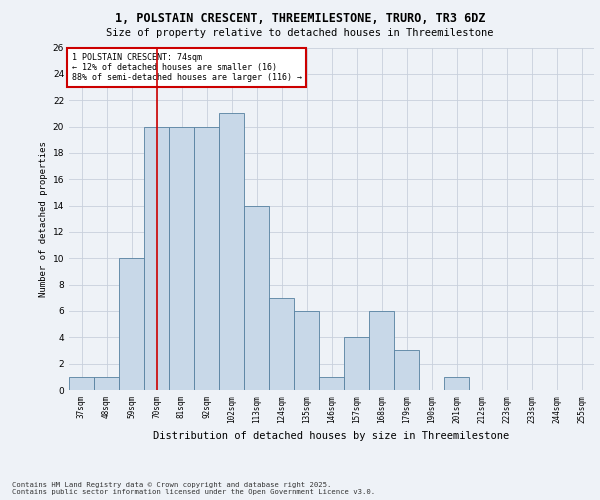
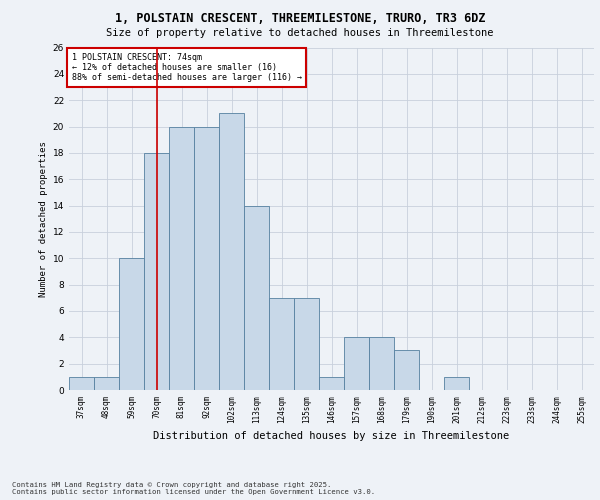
70sqm: 20 -> 18
135sqm: 6 -> 7
168sqm: 6 -> 4
